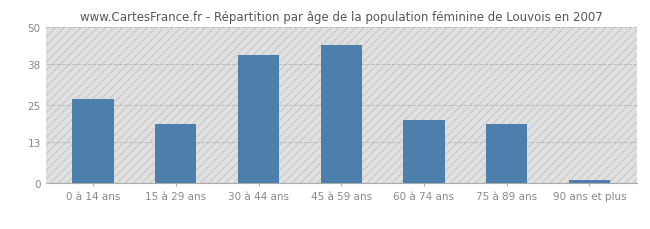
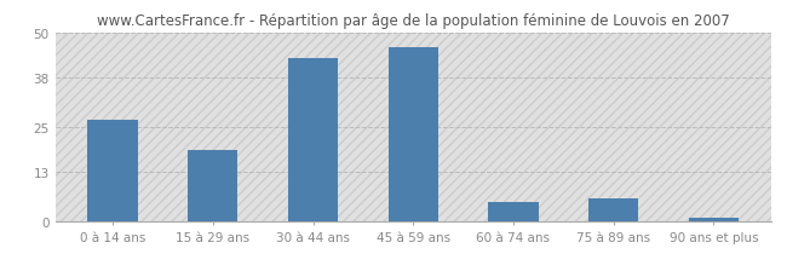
30 à 44 ans: 41 -> 43
45 à 59 ans: 44 -> 46
60 à 74 ans: 20 -> 5
75 à 89 ans: 19 -> 6
